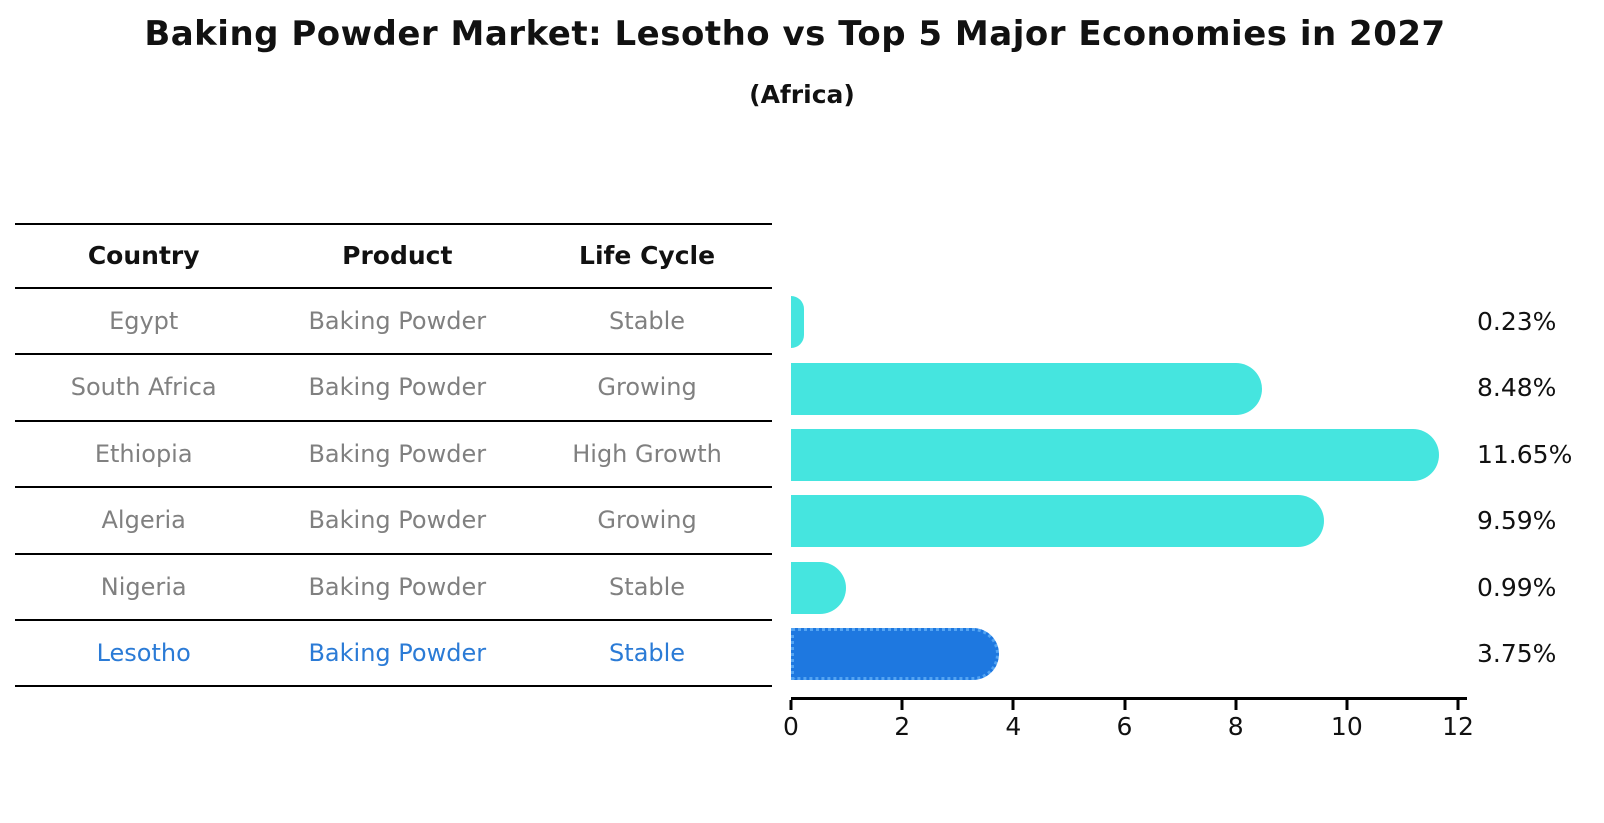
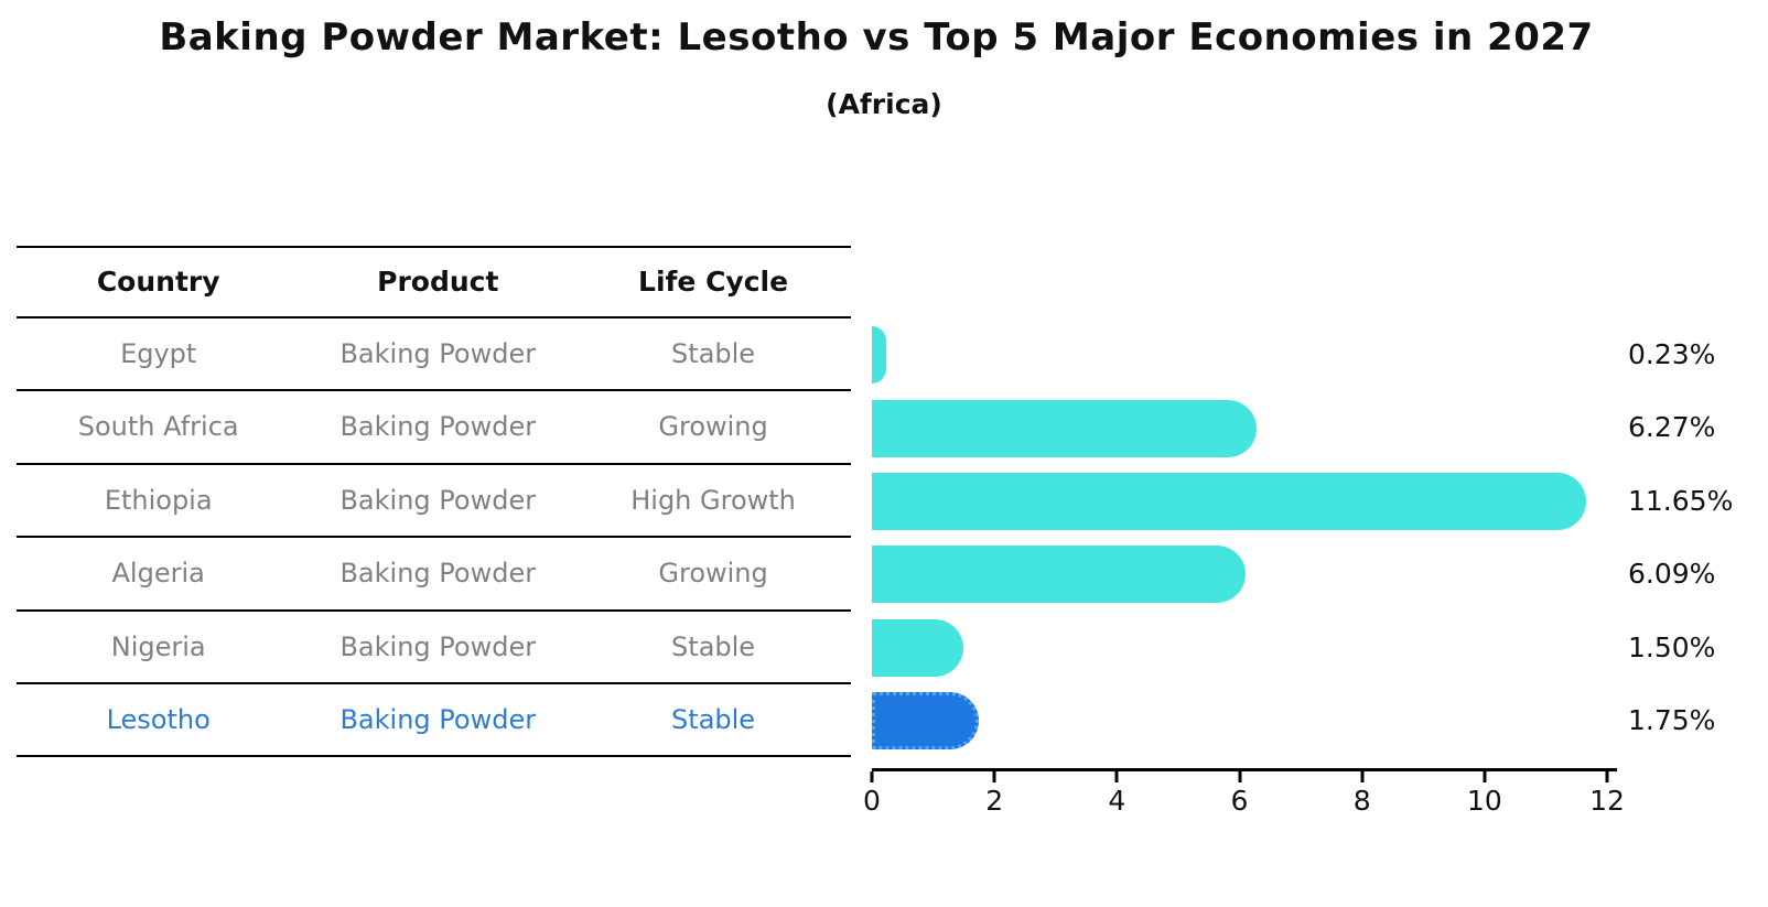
South Africa: 8.48% -> 6.27%
Algeria: 9.59% -> 6.09%
Nigeria: 0.99% -> 1.50%
Lesotho: 3.75% -> 1.75%
